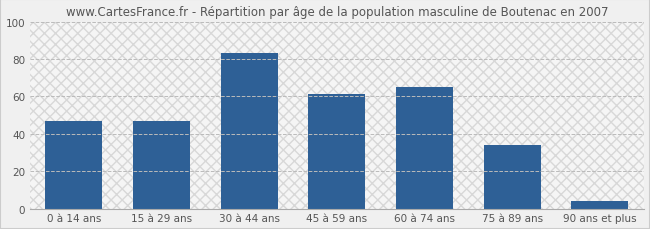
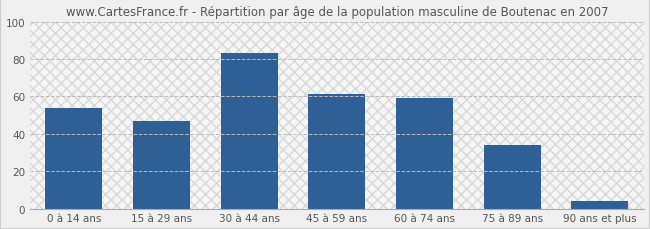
0 à 14 ans: 47 -> 54
60 à 74 ans: 65 -> 59
